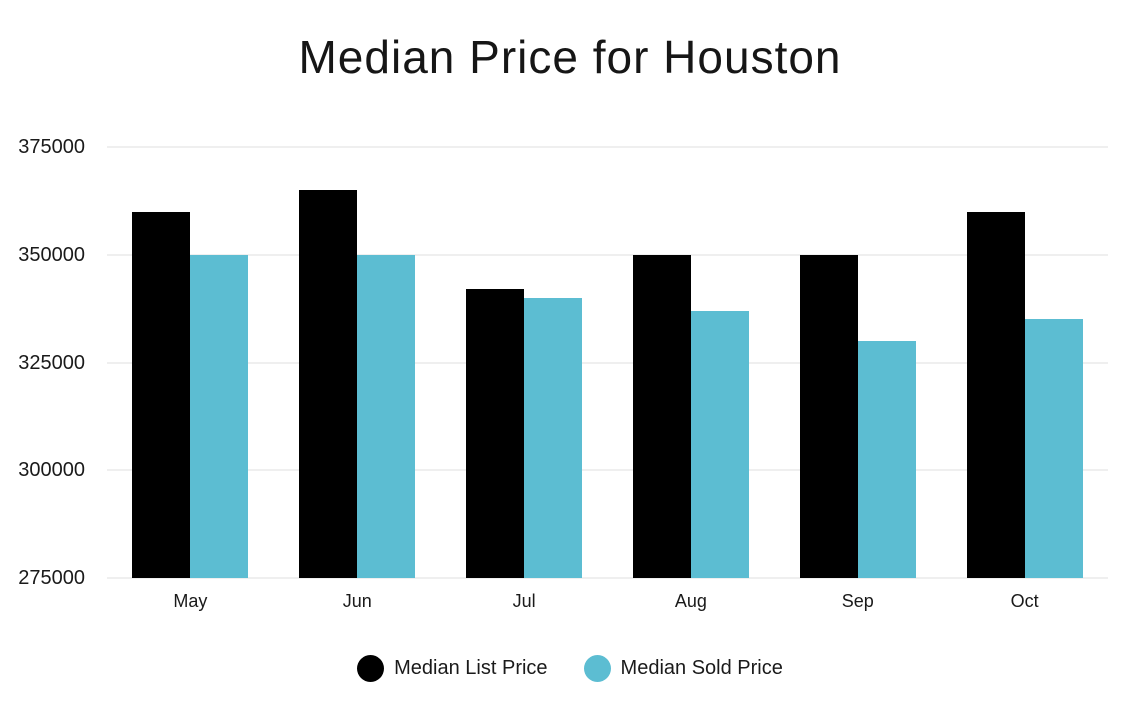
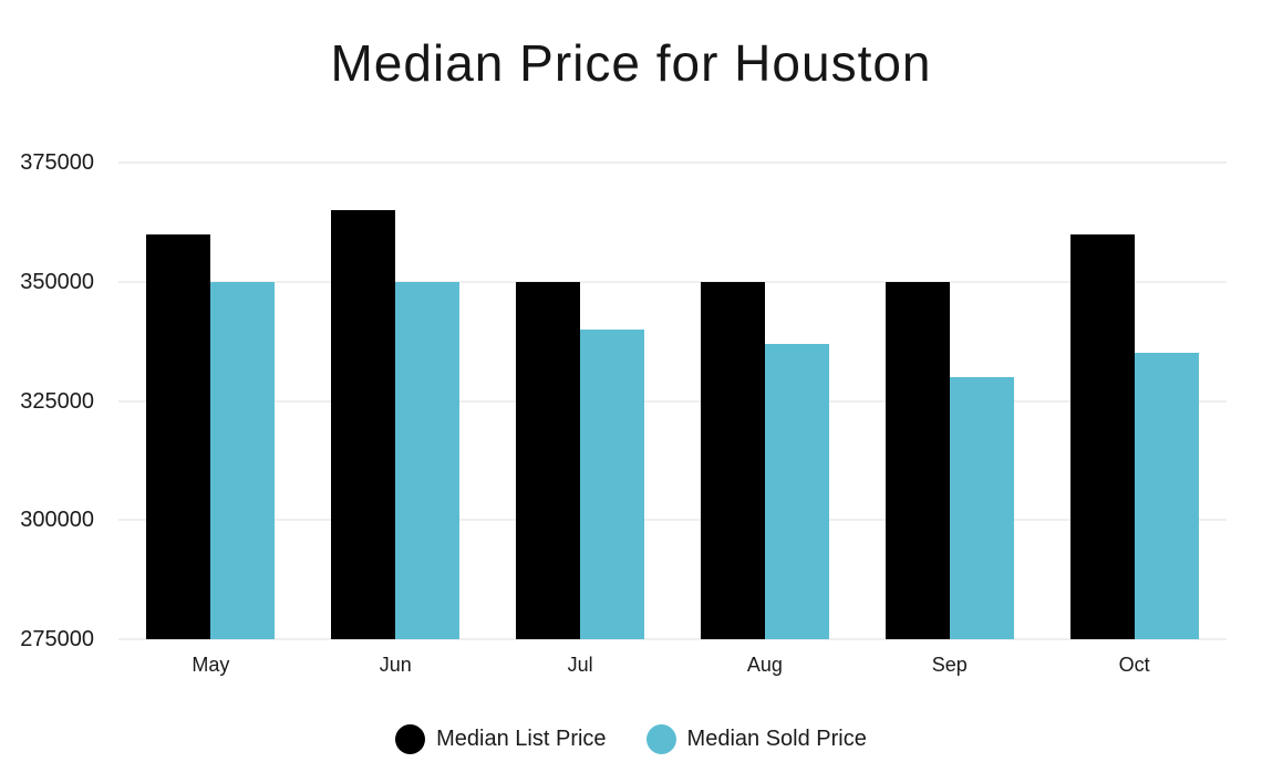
Median List Price/Jul: 342000 -> 350000
